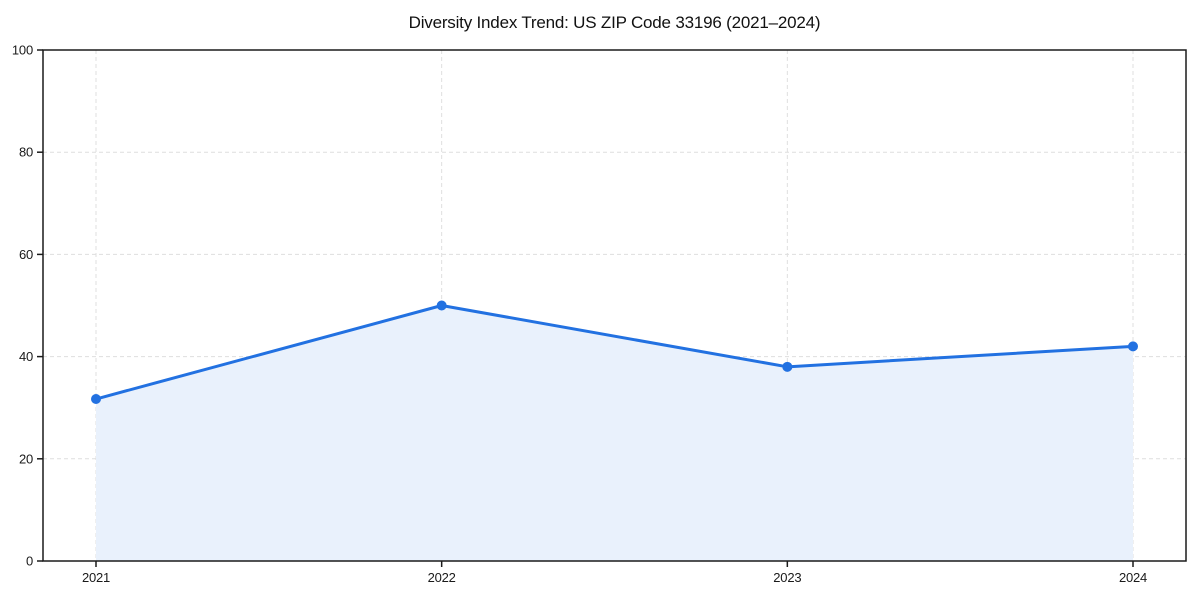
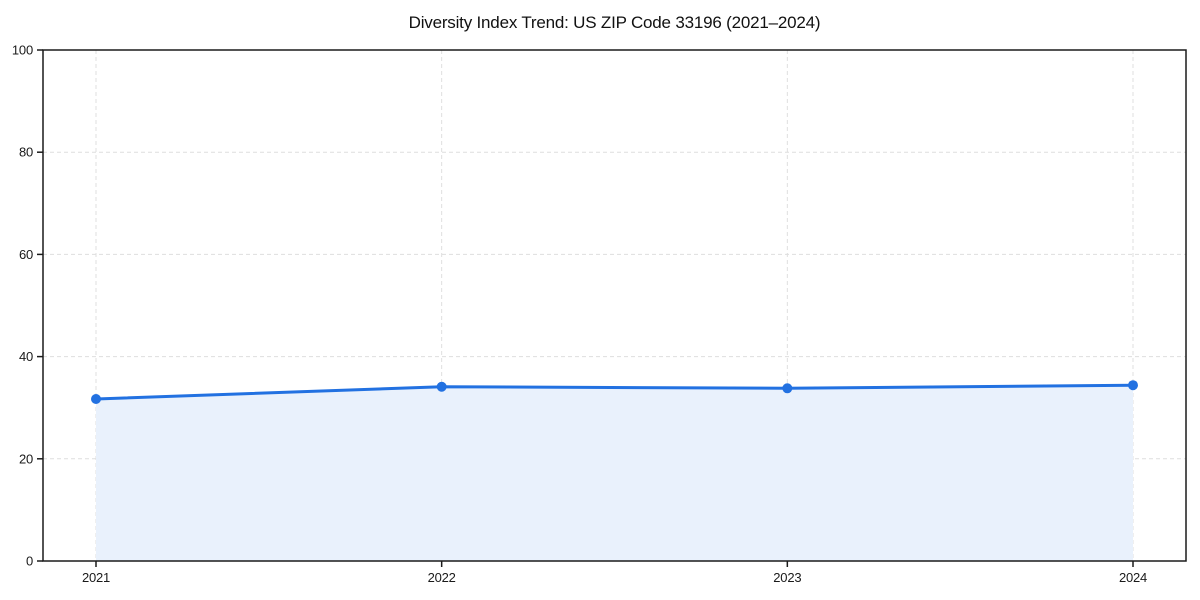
2022: 50 -> 34
2023: 38 -> 34
2024: 42 -> 34
